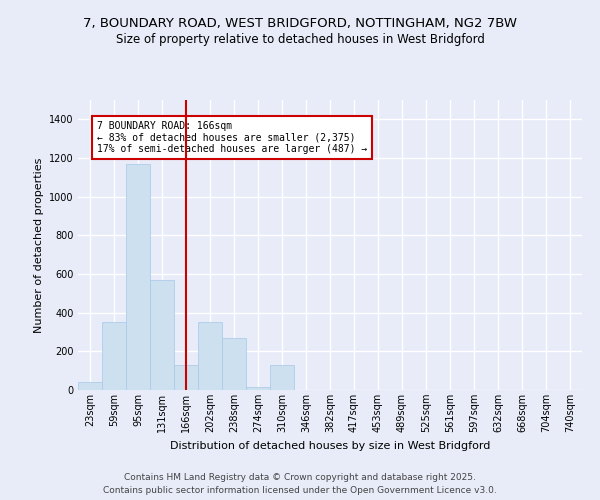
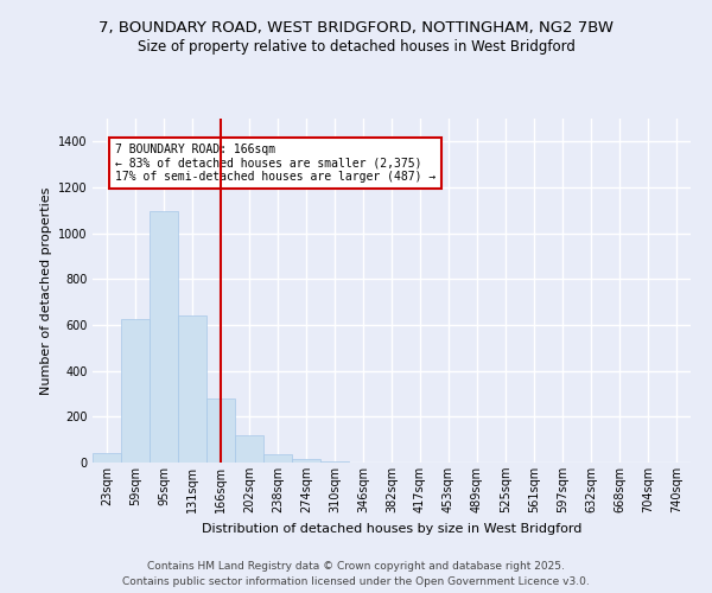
59sqm: 350 -> 620
95sqm: 1170 -> 1100
131sqm: 570 -> 640
166sqm: 130 -> 280
202sqm: 350 -> 120
238sqm: 270 -> 40
310sqm: 130 -> 0
